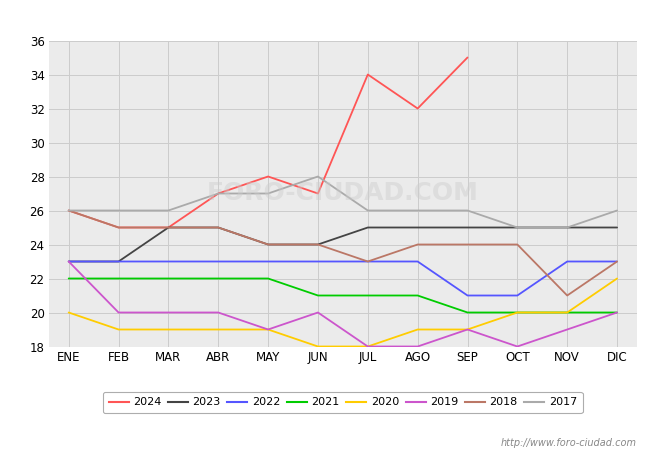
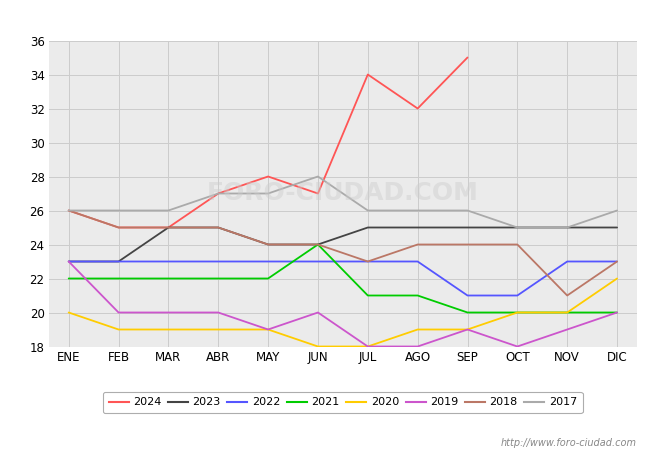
2021/JUN: 21 -> 24
